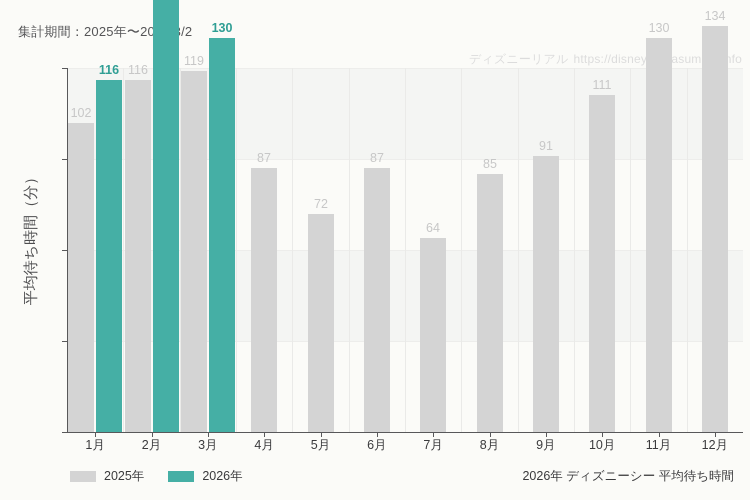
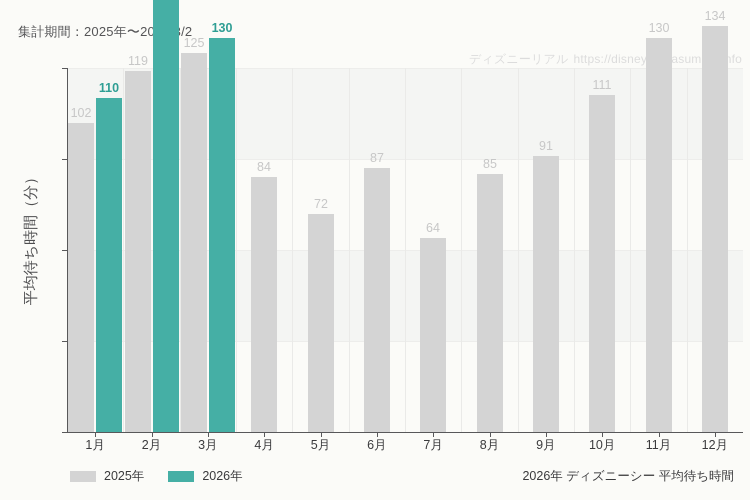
2026年/1月: 116 -> 110
2025年/2月: 116 -> 119
2025年/3月: 119 -> 125
2025年/4月: 87 -> 84
